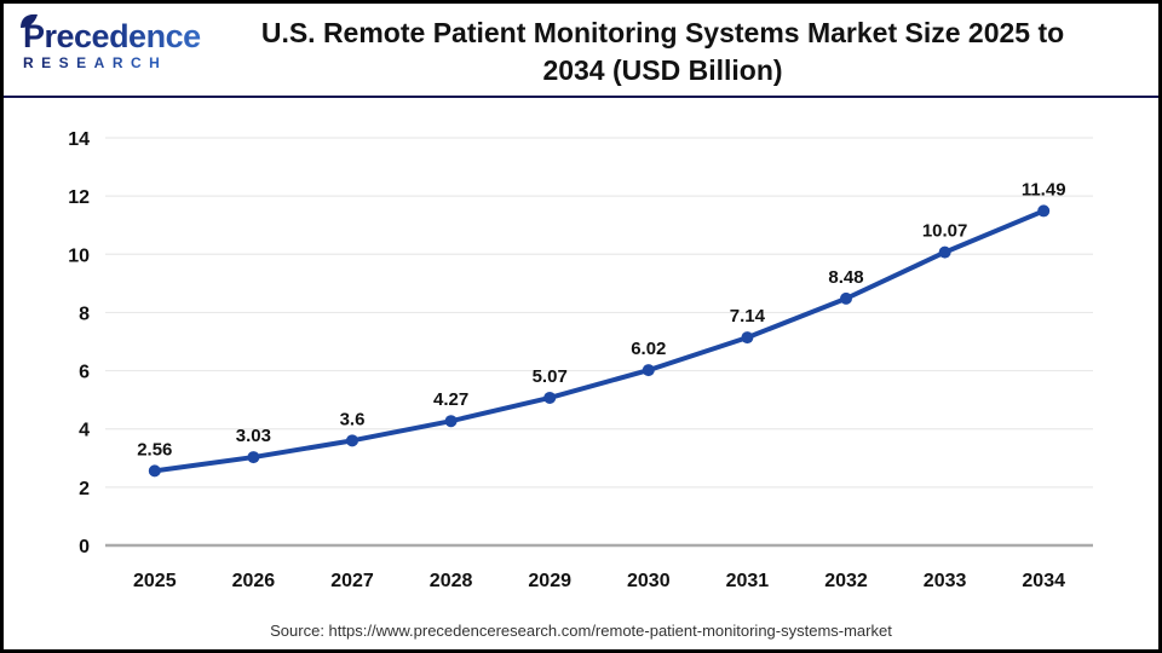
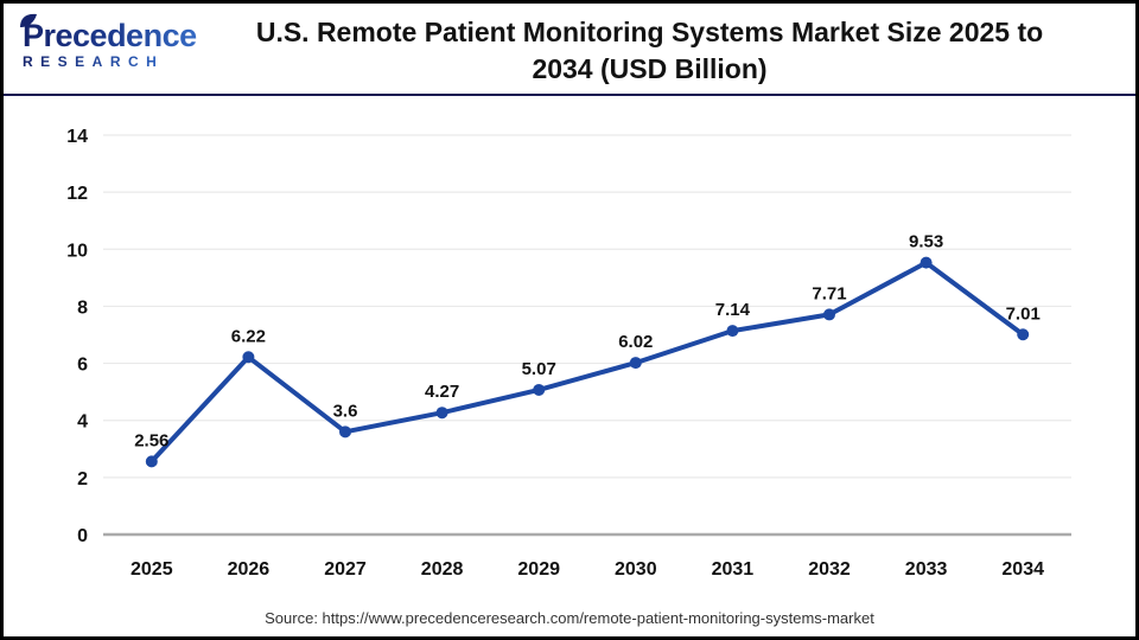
2026: 3.03 -> 6.22
2032: 8.48 -> 7.71
2033: 10.07 -> 9.53
2034: 11.49 -> 7.01
